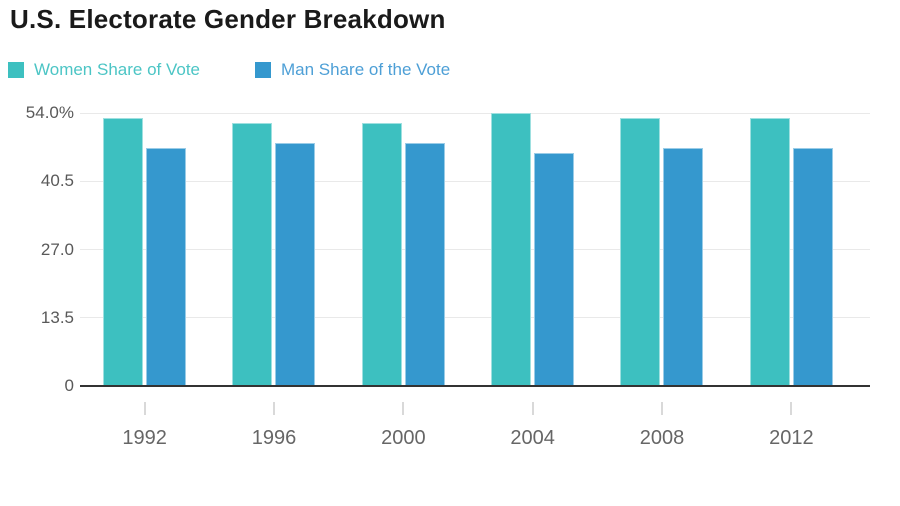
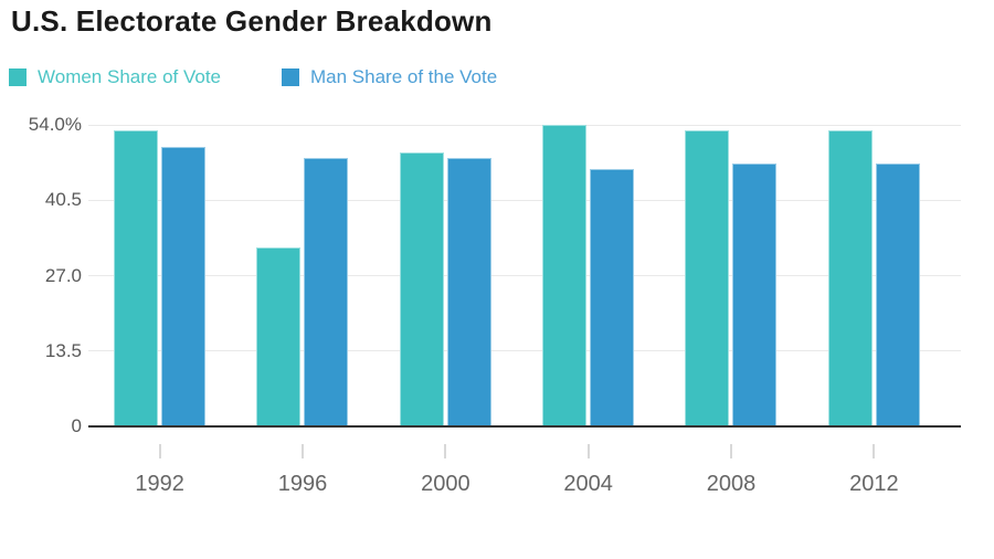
Man Share of the Vote/1992: 47% -> 50%
Women Share of Vote/1996: 52% -> 32%
Women Share of Vote/2000: 52% -> 49%
